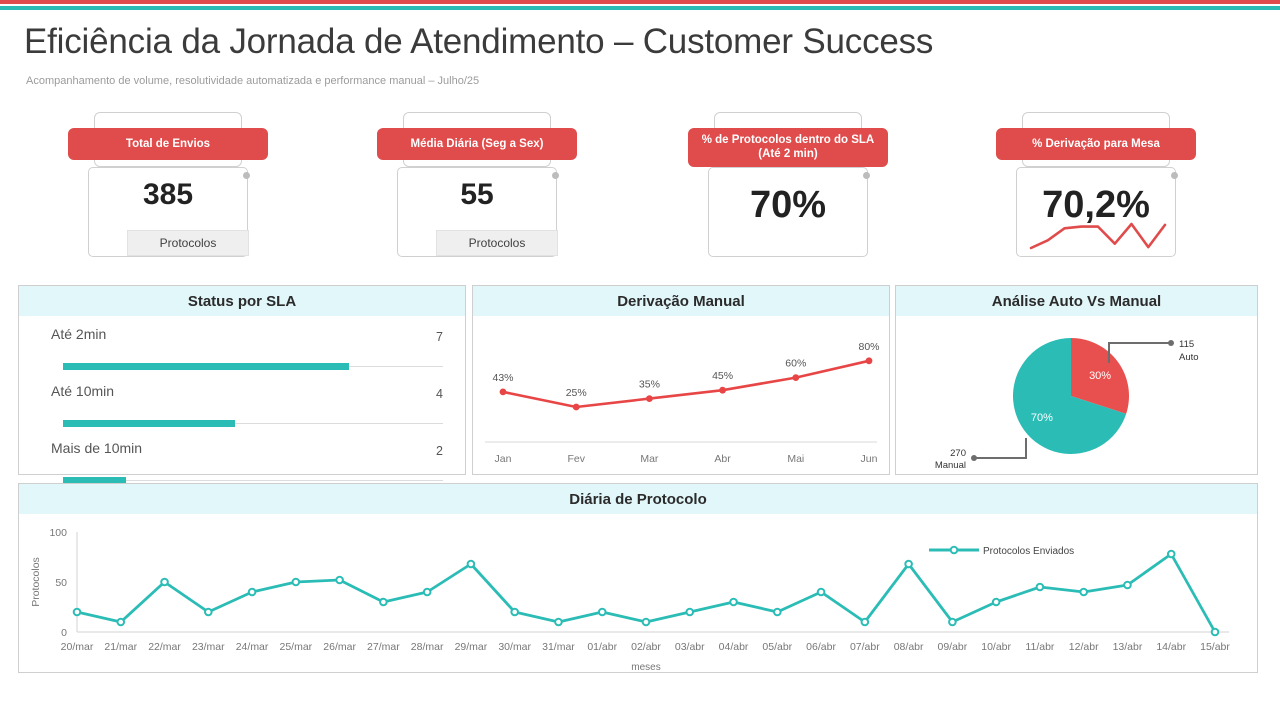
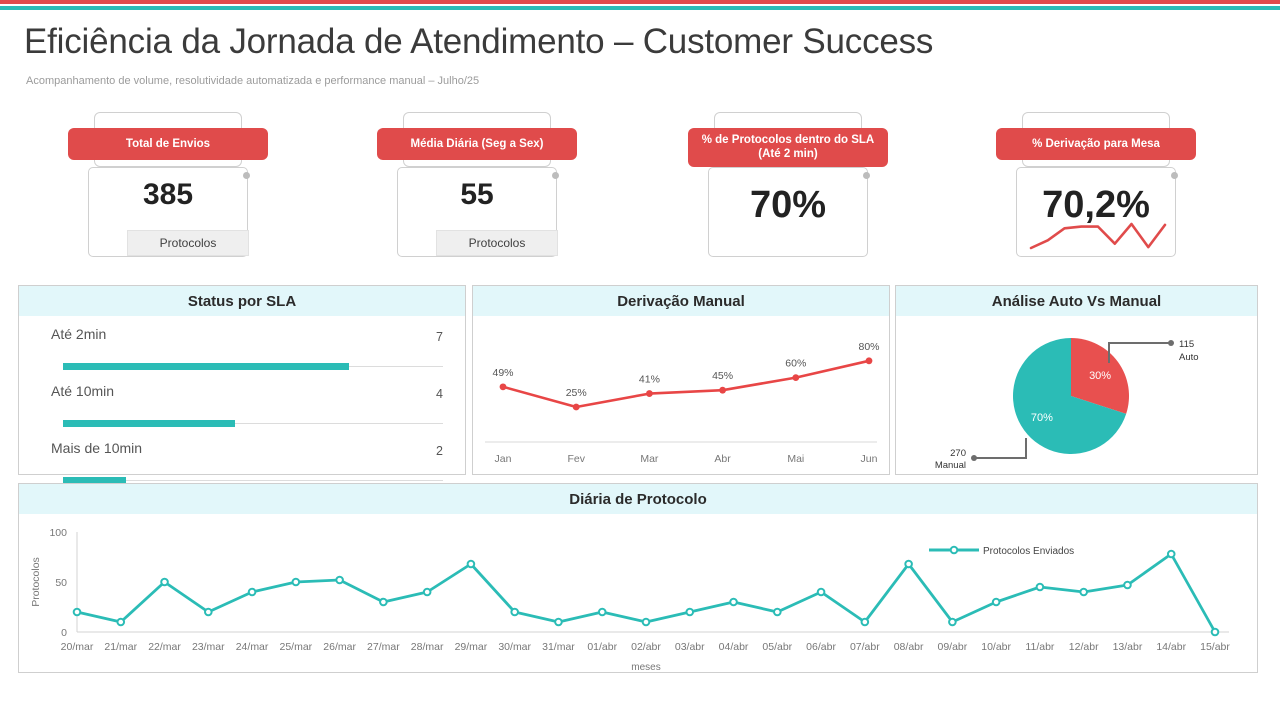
Derivação Manual/Jan: 43% -> 49%
Derivação Manual/Mar: 35% -> 41%
